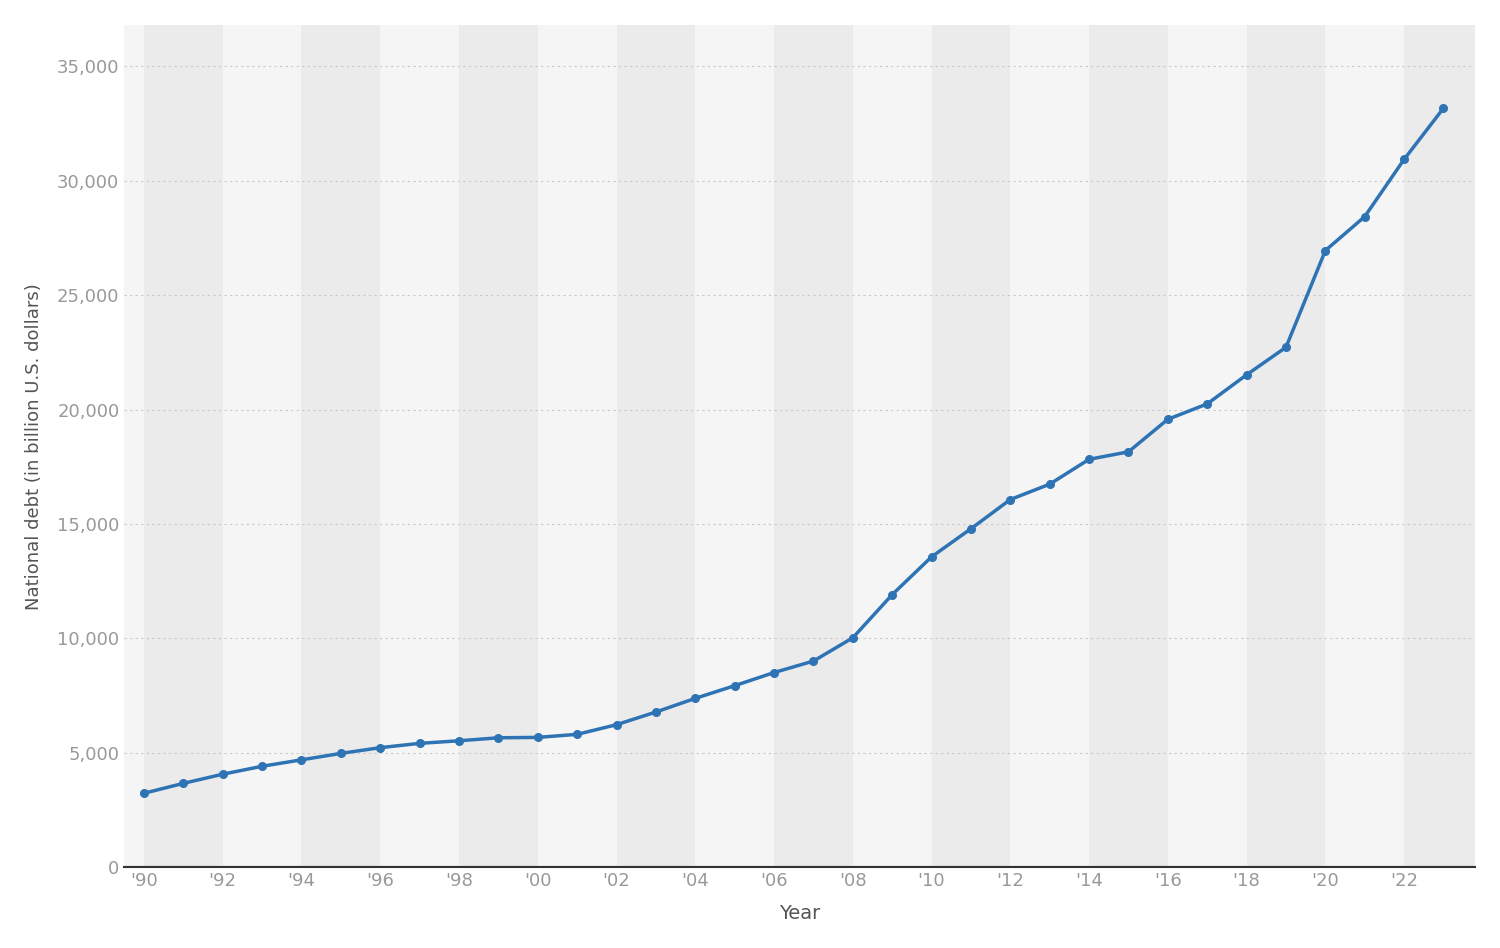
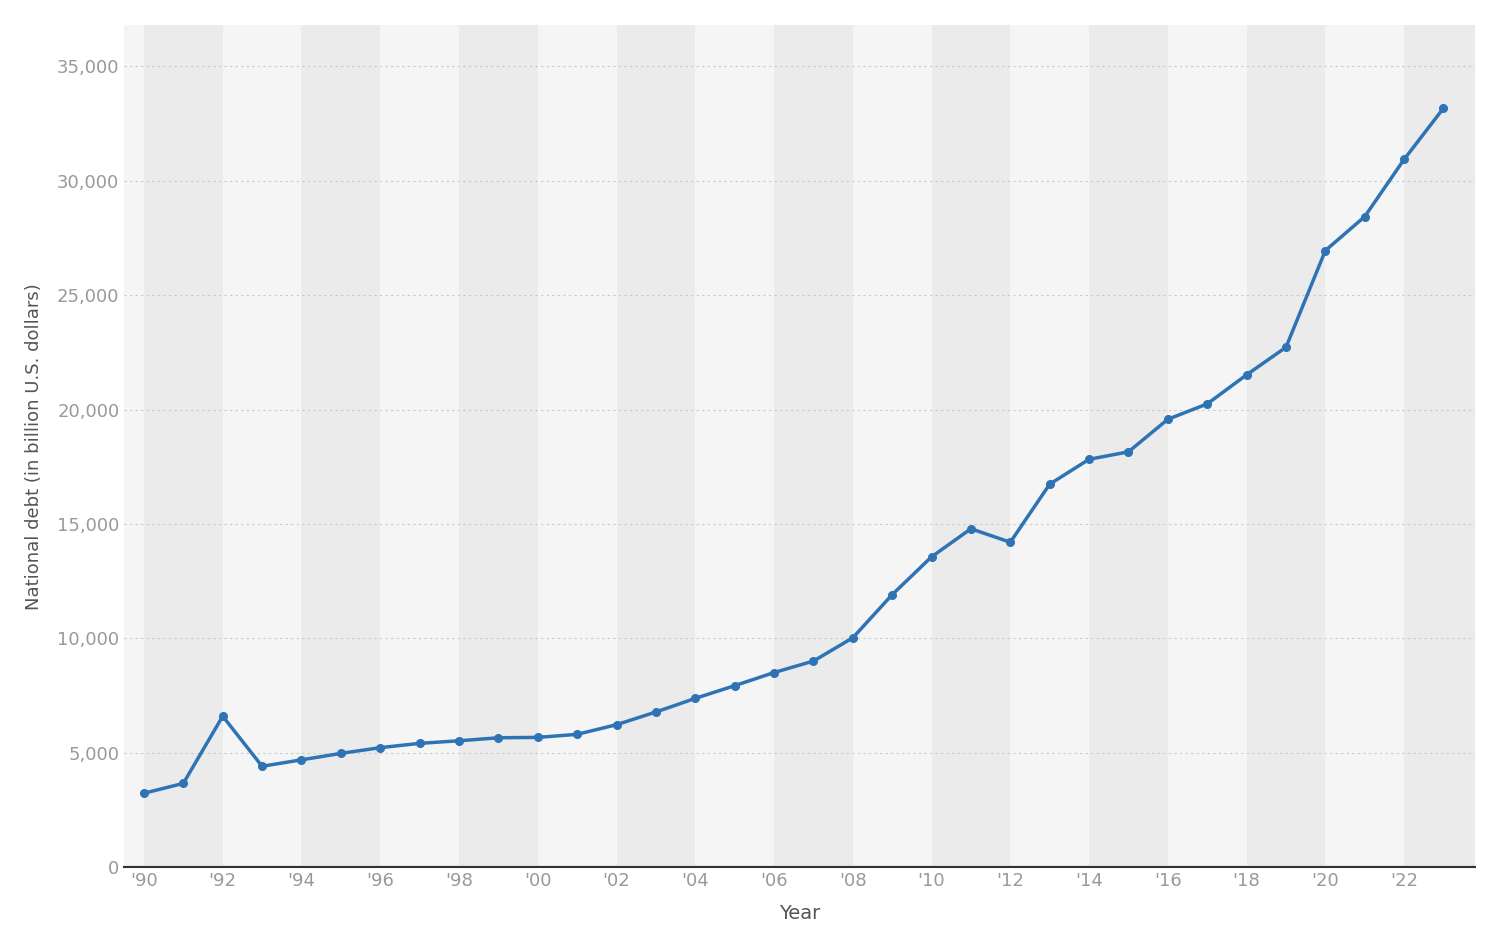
'92: 4,060 -> 6,600
'12: 16,070 -> 14,200
